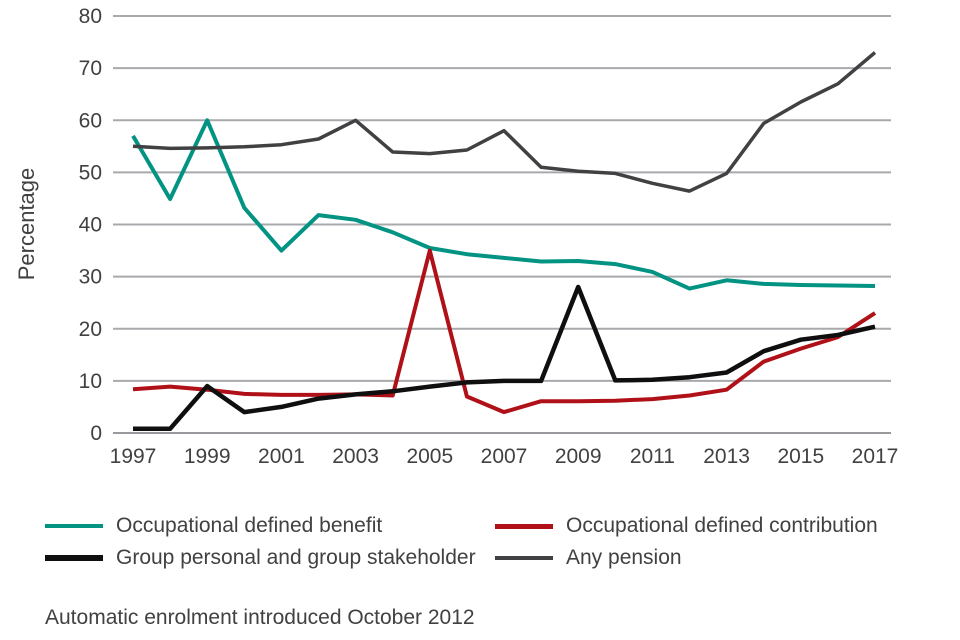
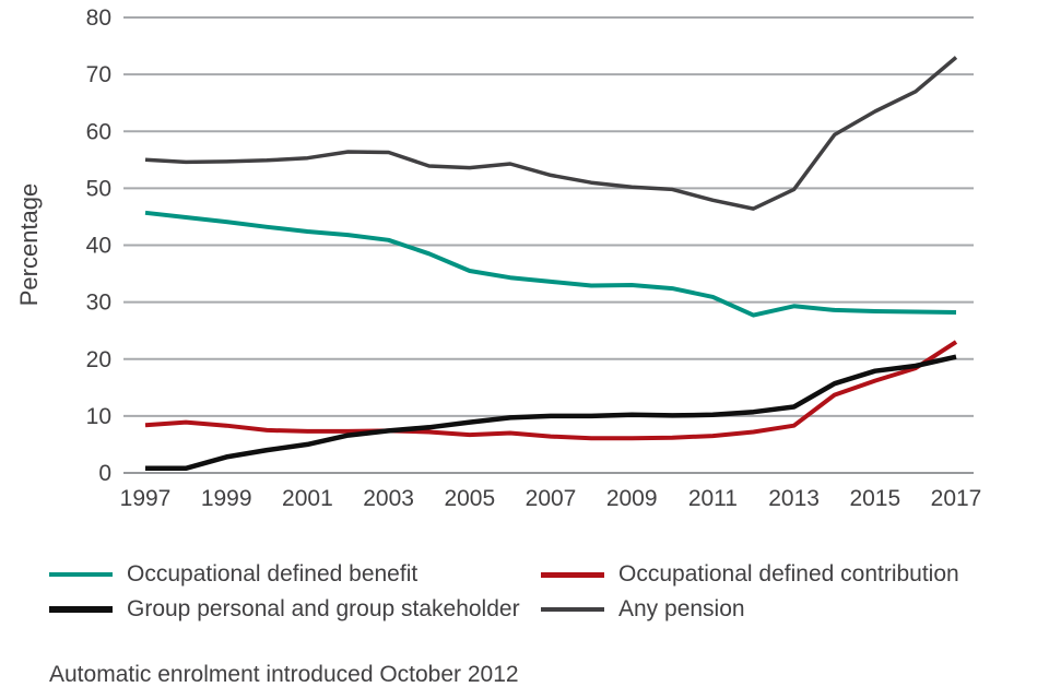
Occupational defined benefit/1997: 57 -> 46
Occupational defined benefit/1999: 60 -> 44
Group personal and group stakeholder/1999: 9 -> 3
Occupational defined benefit/2001: 35 -> 42
Any pension/2003: 60 -> 56
Occupational defined contribution/2005: 35 -> 7
Occupational defined contribution/2007: 4 -> 6
Any pension/2007: 58 -> 52
Group personal and group stakeholder/2009: 28 -> 10
